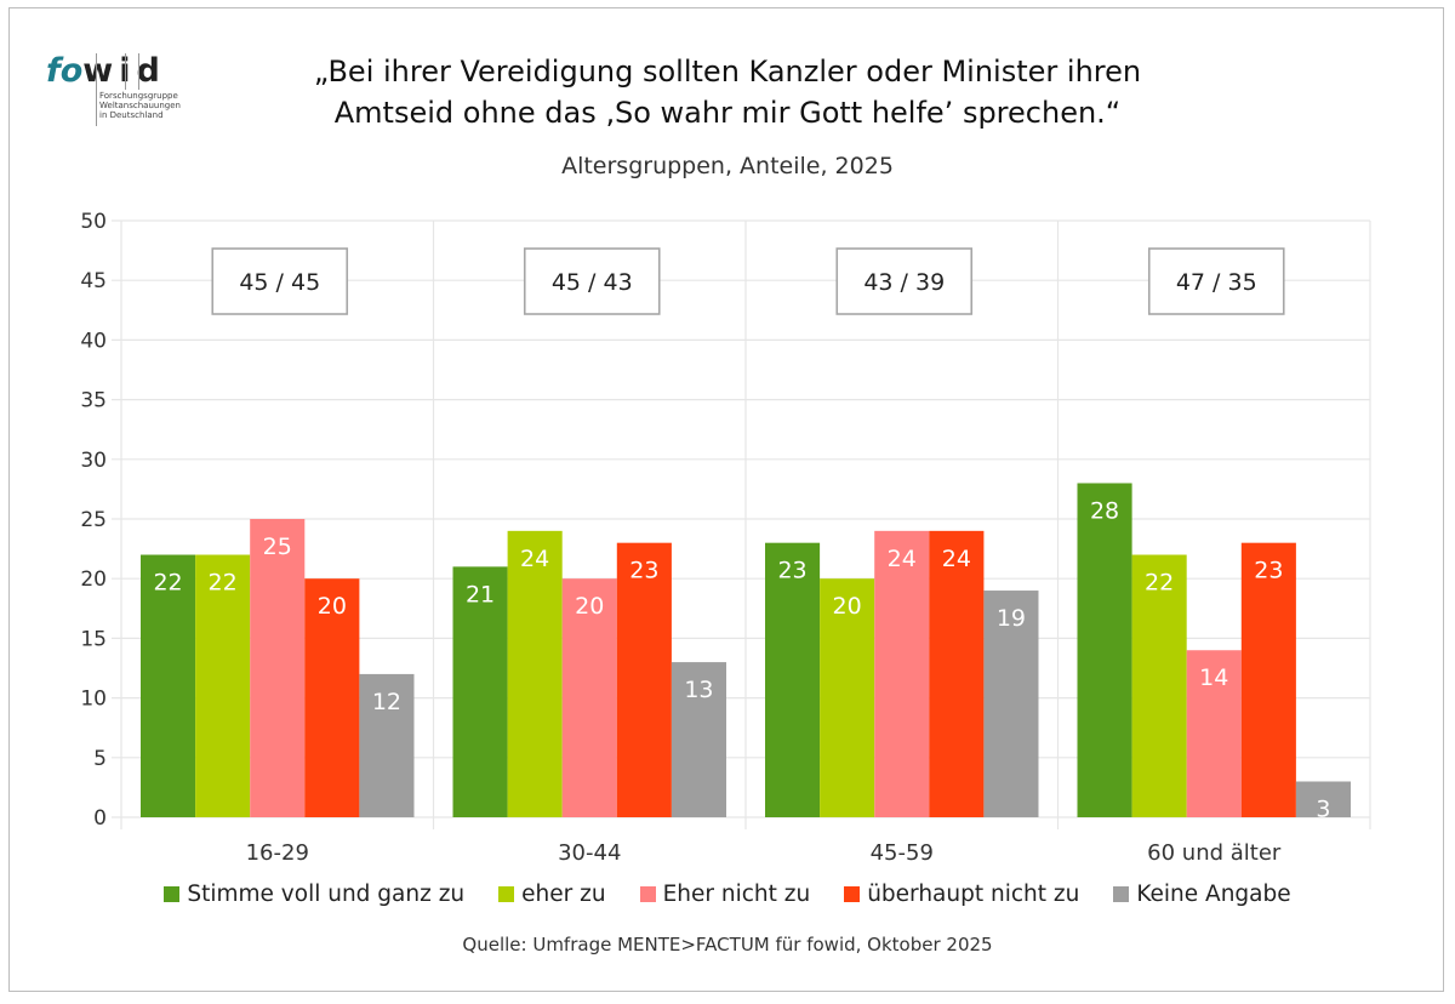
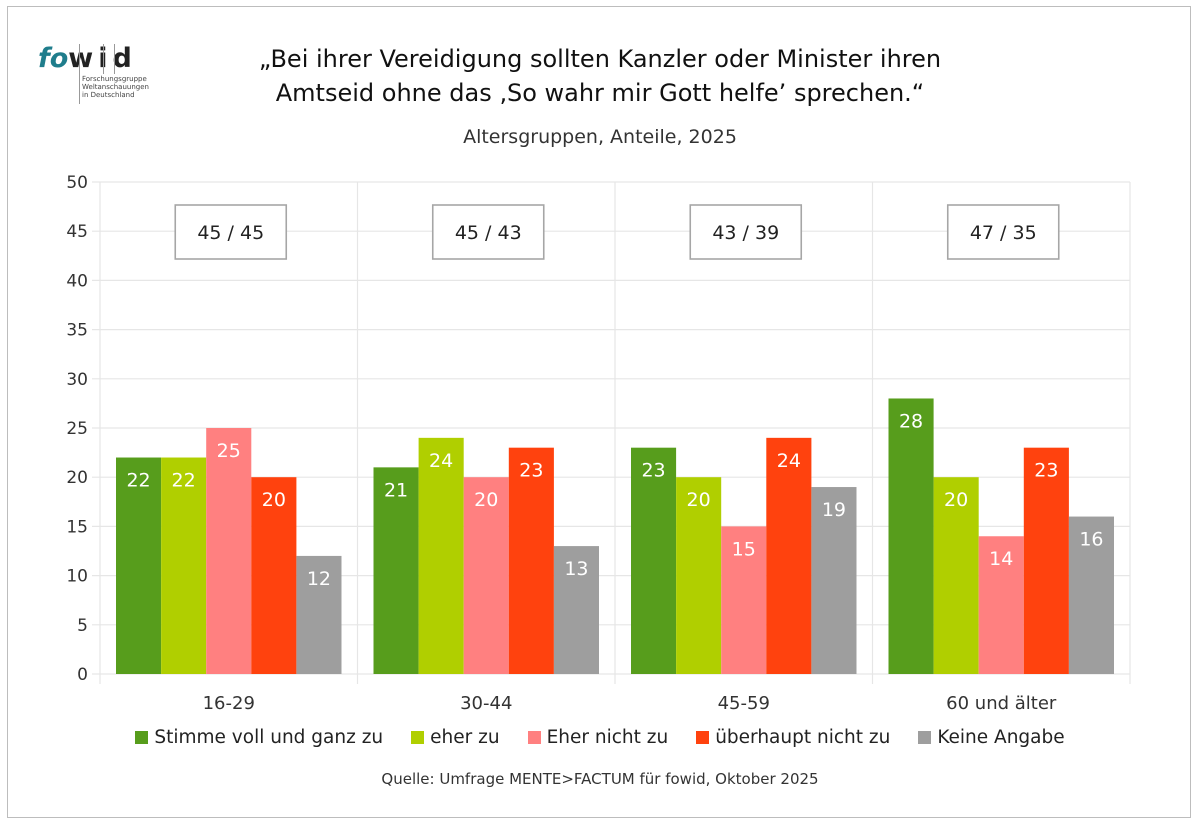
Eher nicht zu/45-59: 24 -> 15
eher zu/60 und älter: 22 -> 20
Keine Angabe/60 und älter: 3 -> 16
